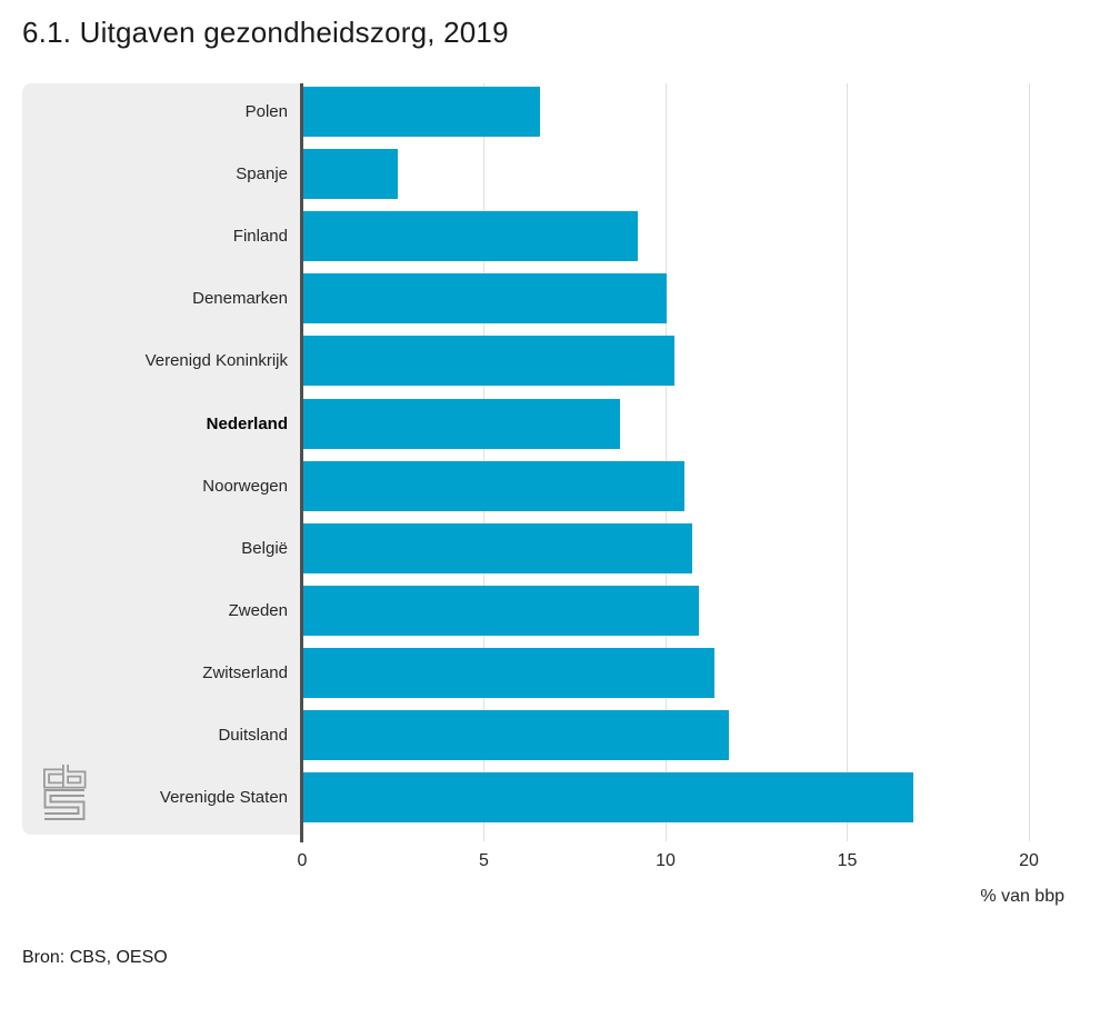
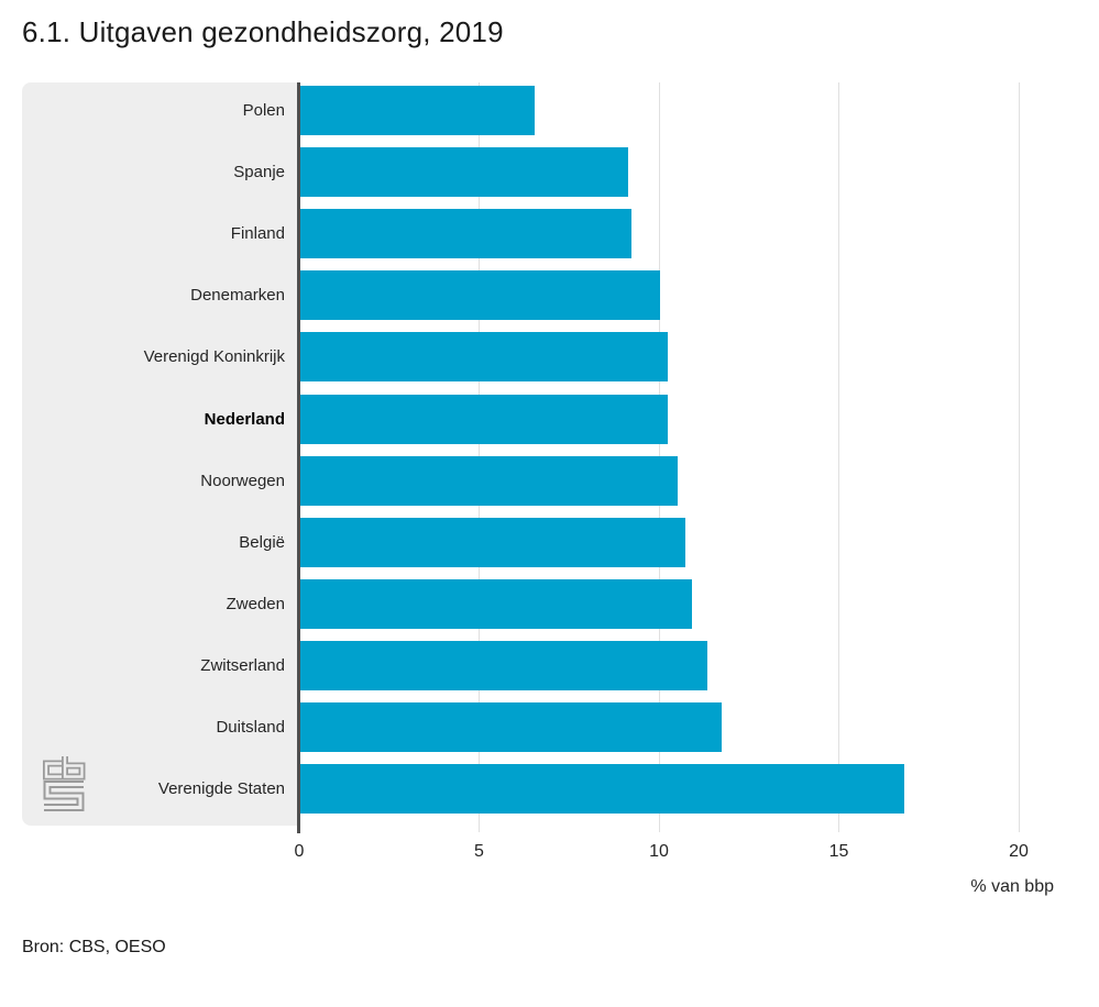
Spanje: 2.6 -> 9.1
Nederland: 8.7 -> 10.2
